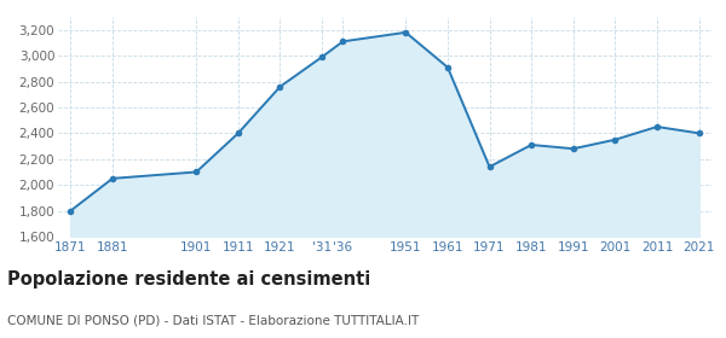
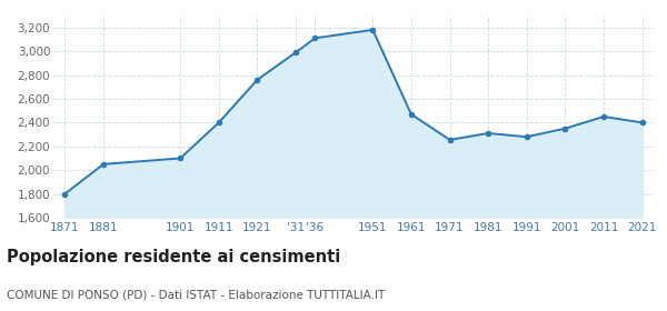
1961: 2,910 -> 2,470
1971: 2,140 -> 2,260
